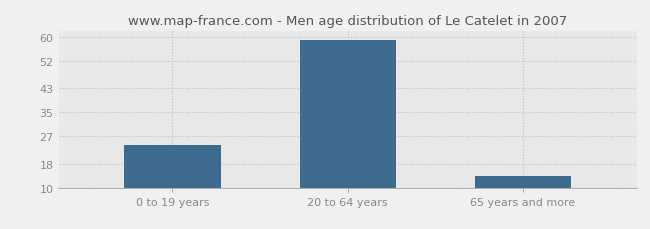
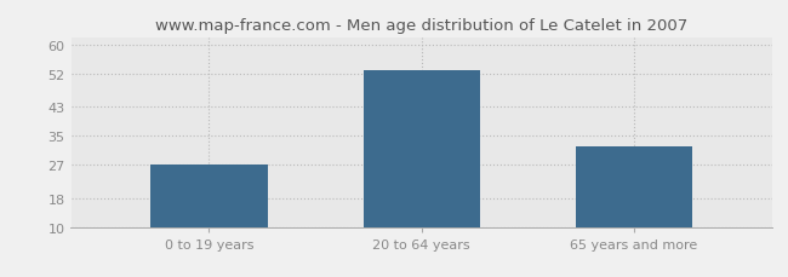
0 to 19 years: 24 -> 27
20 to 64 years: 59 -> 53
65 years and more: 14 -> 32
